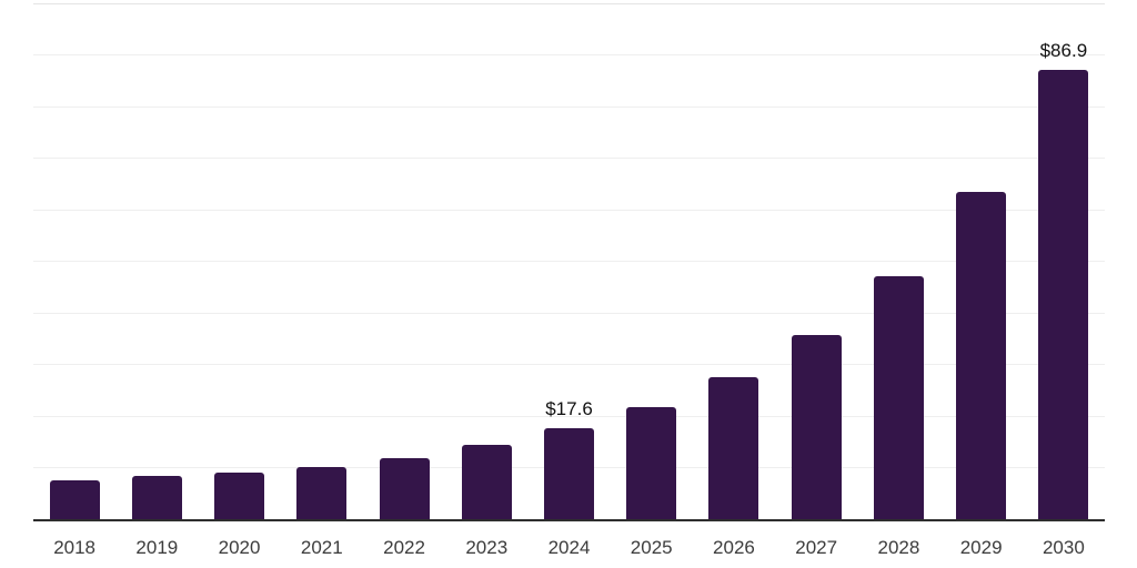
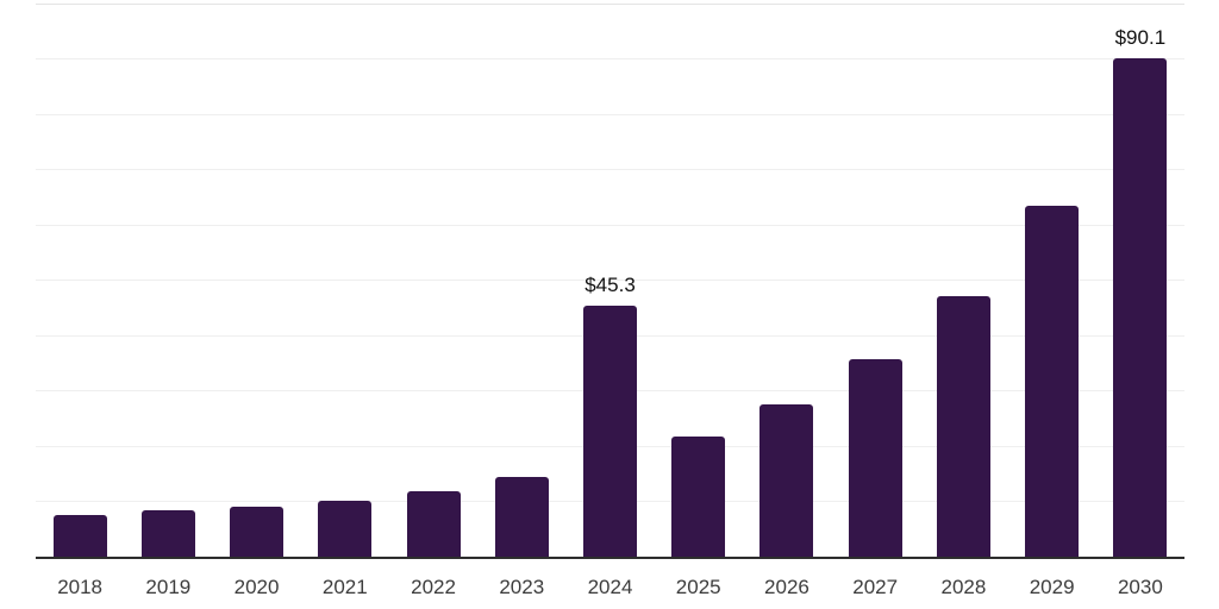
2024: $17.6 -> $45.3
2030: $86.9 -> $90.1
